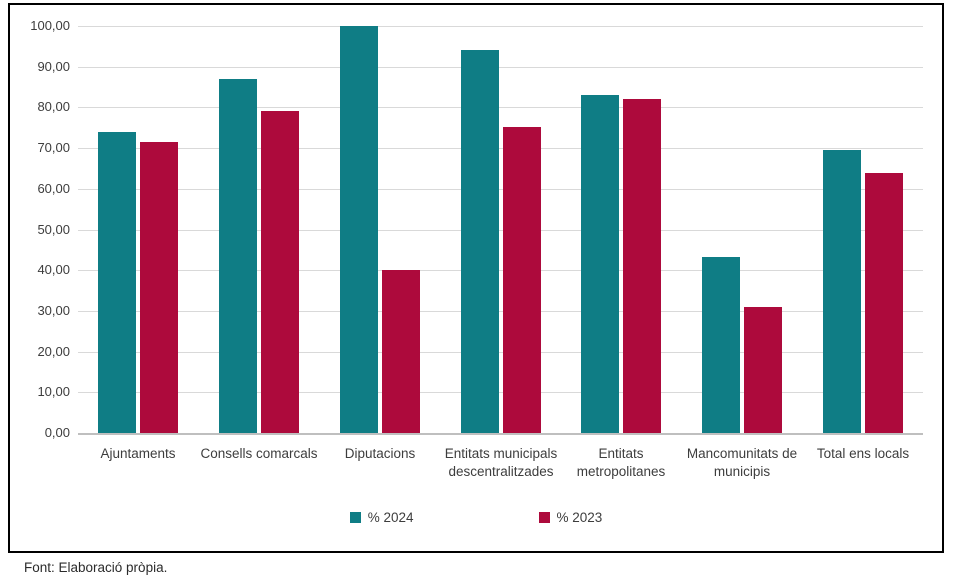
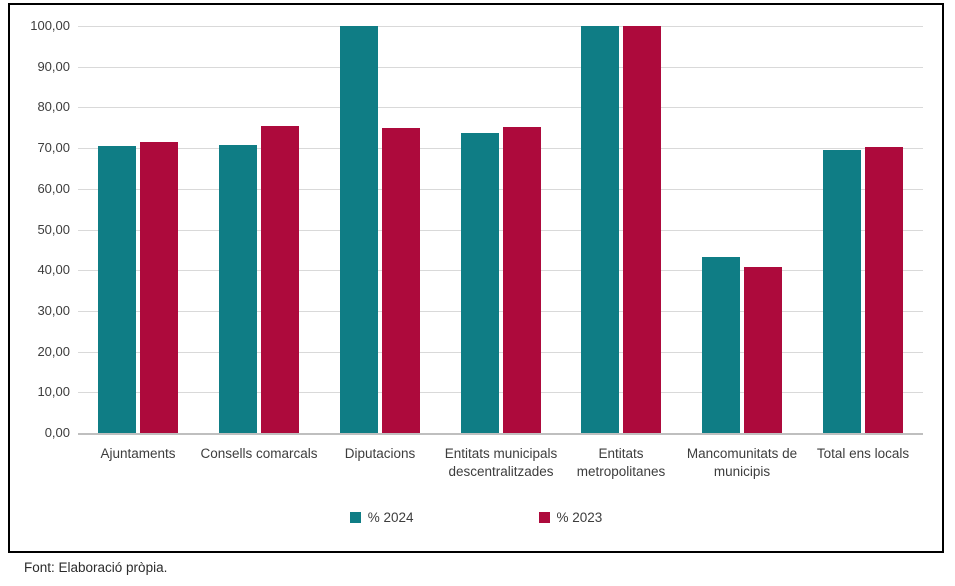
% 2024/Ajuntaments: 74 -> 70
% 2024/Consells comarcals: 87 -> 71
% 2023/Consells comarcals: 79 -> 76
% 2023/Diputacions: 40 -> 75
% 2024/Entitats municipals descentralitzades: 94 -> 74
% 2024/Entitats metropolitanes: 83 -> 100
% 2023/Entitats metropolitanes: 82 -> 100
% 2023/Mancomunitats de municipis: 31 -> 41
% 2023/Total ens locals: 64 -> 70
